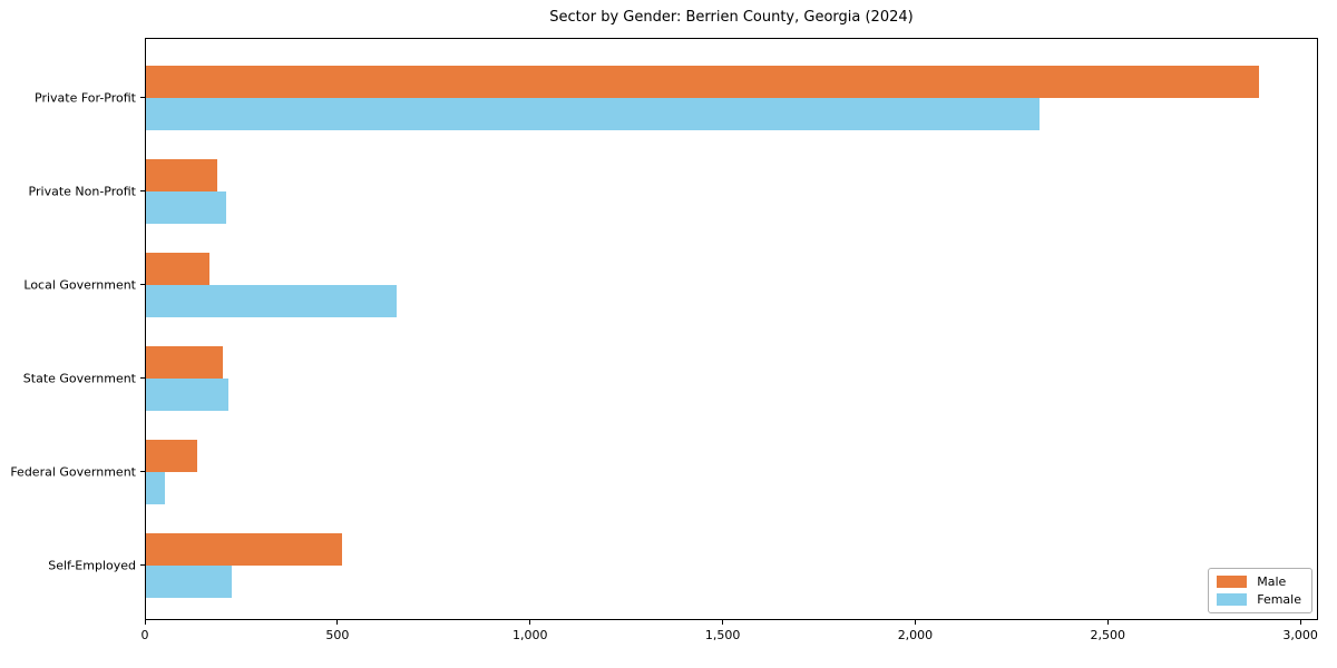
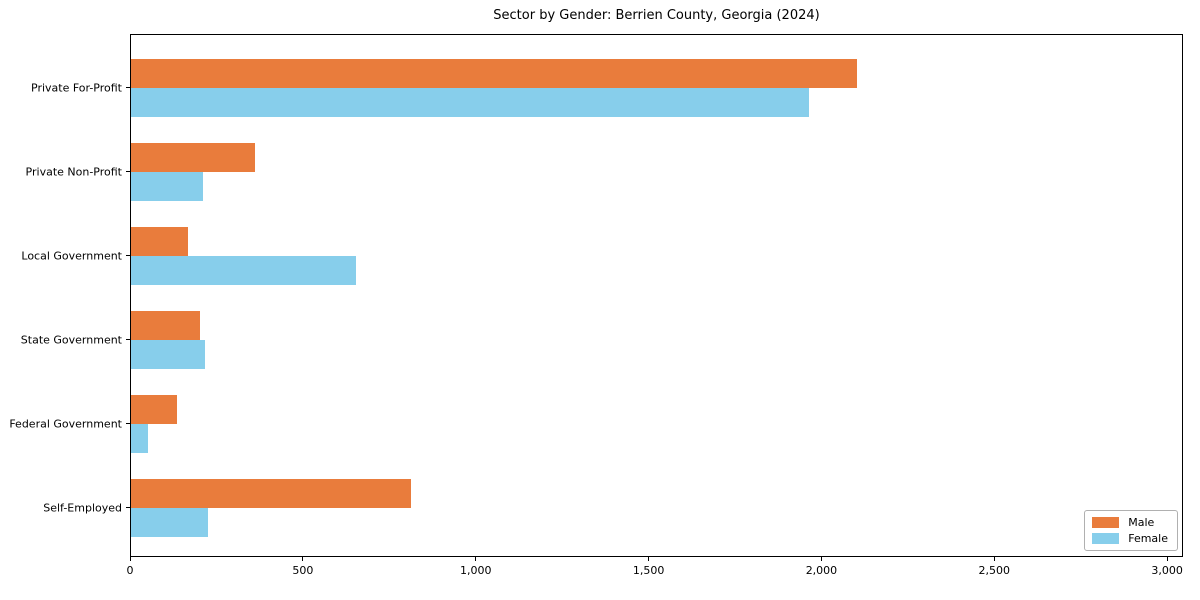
Male/Private For-Profit: 2890 -> 2100
Female/Private For-Profit: 2320 -> 1960
Male/Private Non-Profit: 180 -> 360
Male/Self-Employed: 510 -> 810
